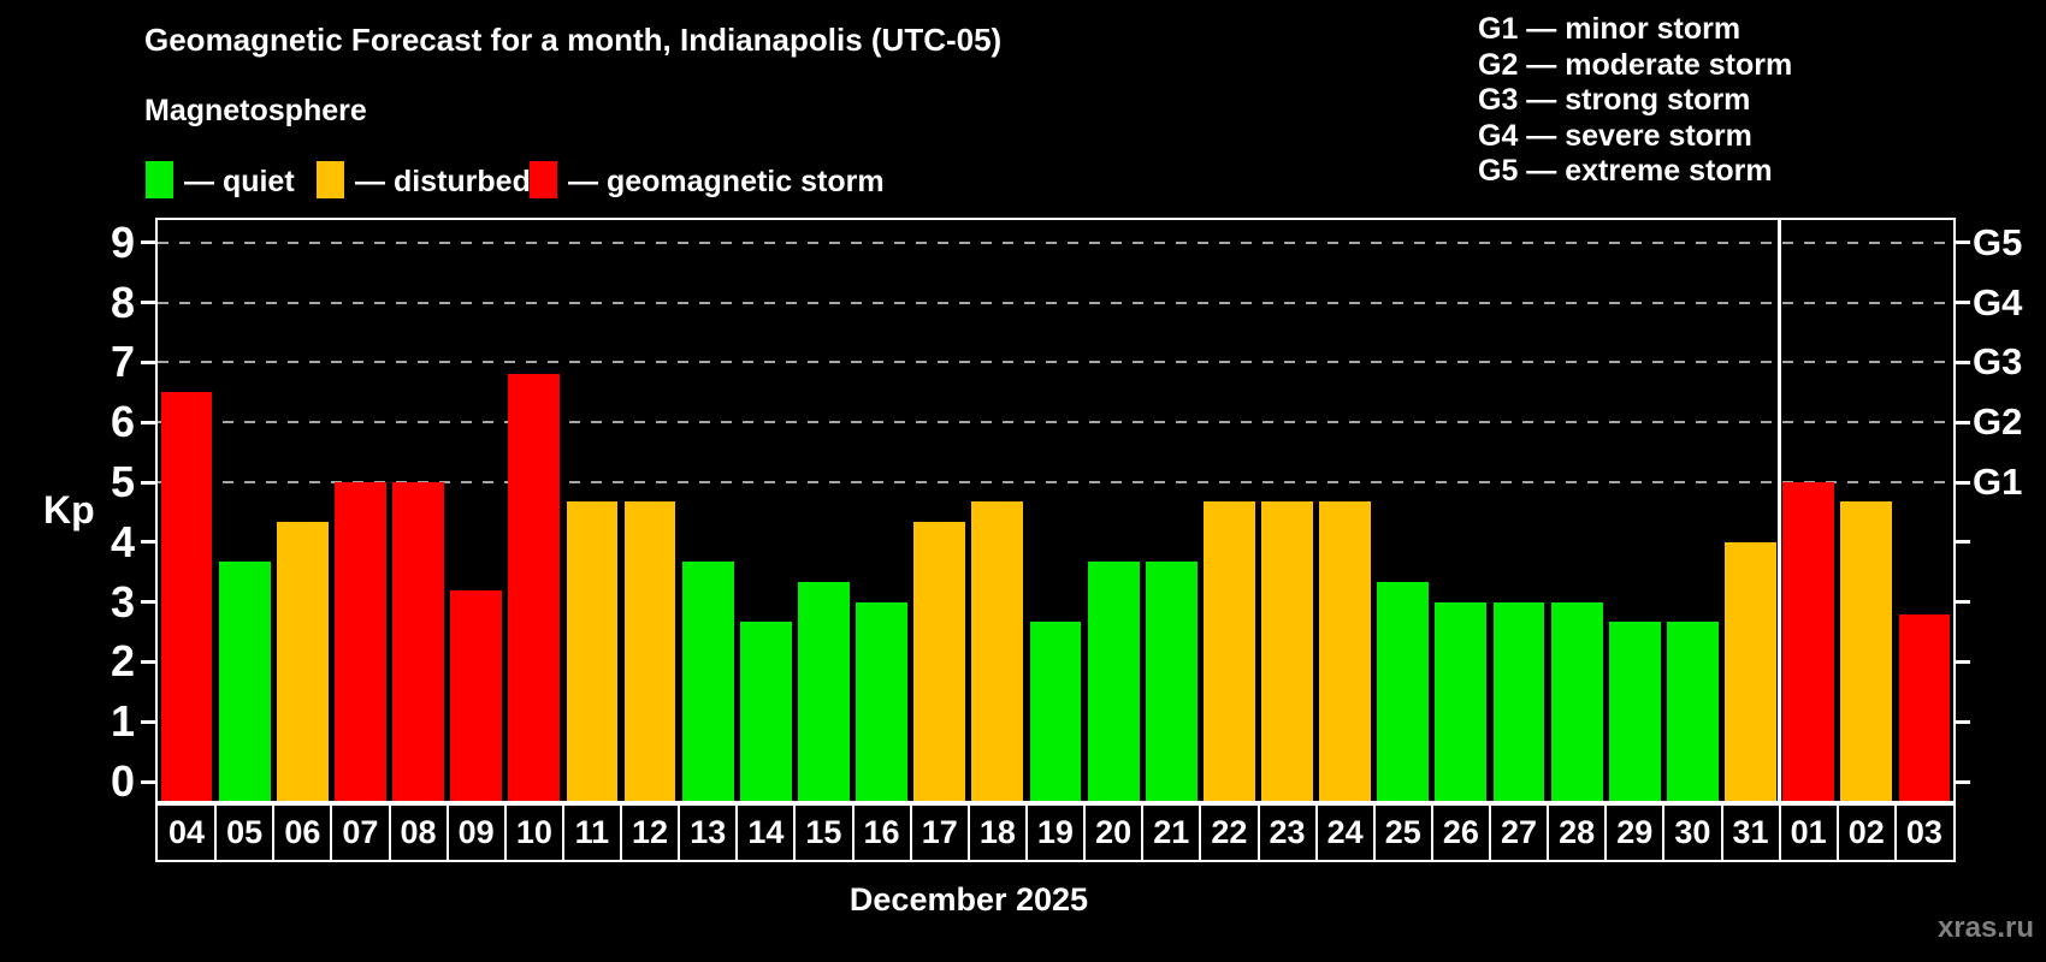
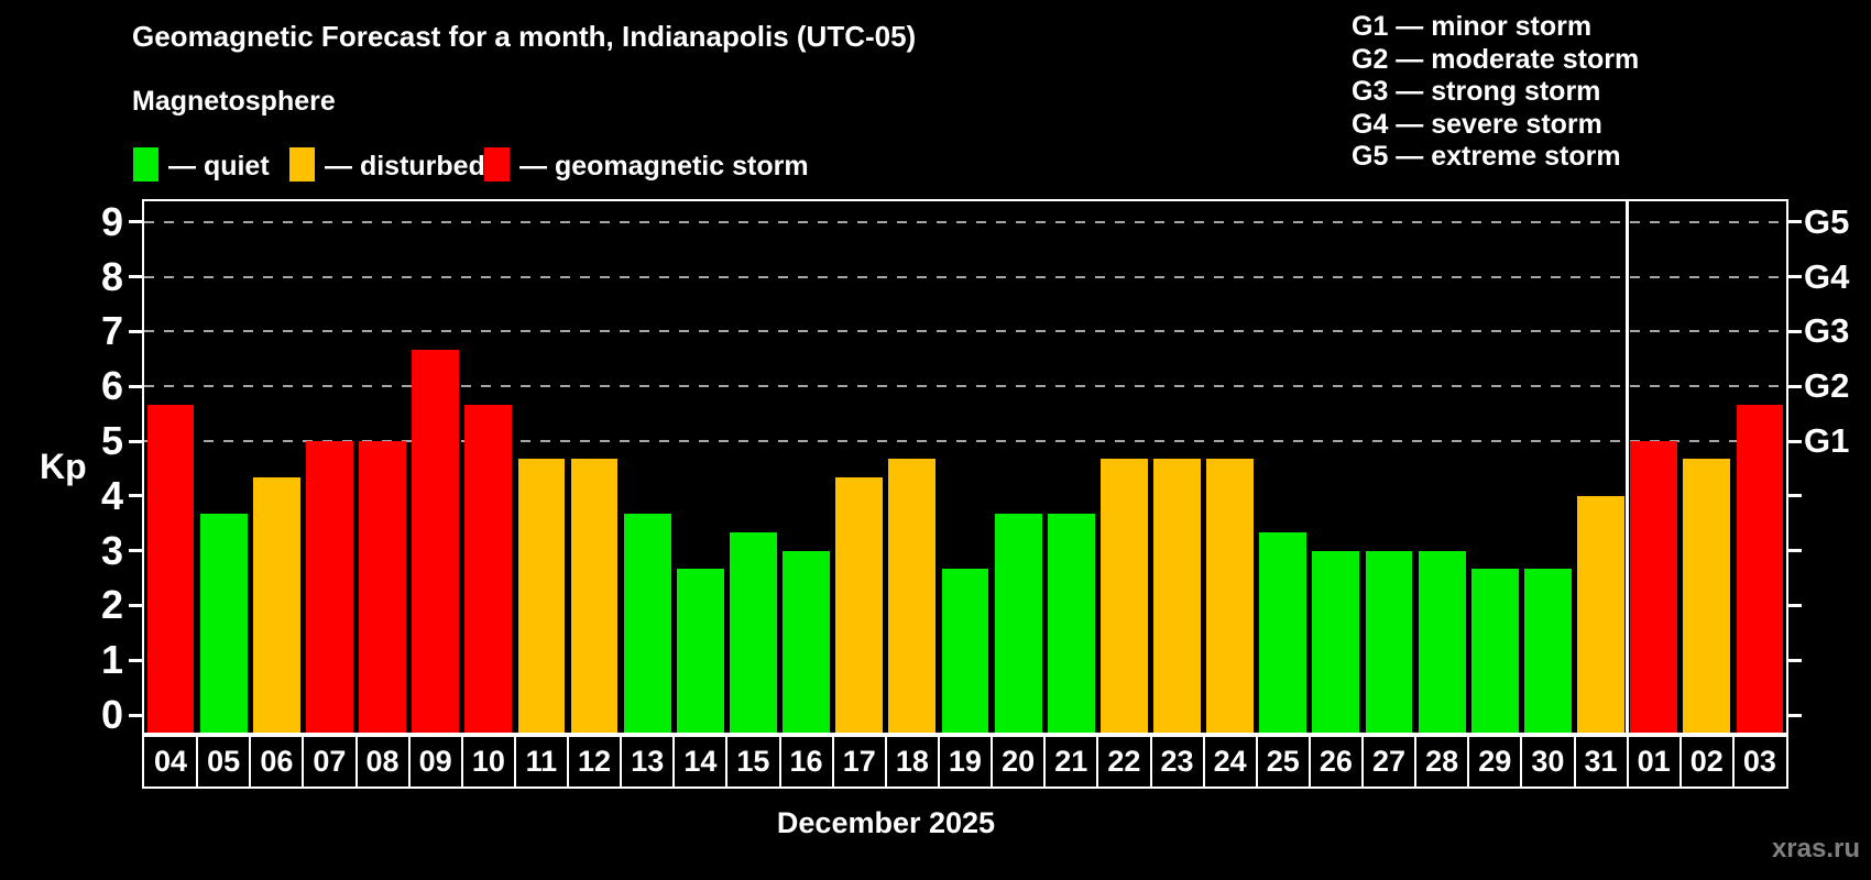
04: 6.5 -> 5.7
09: 3.2 -> 6.7
10: 6.8 -> 5.7
03: 2.8 -> 5.7
